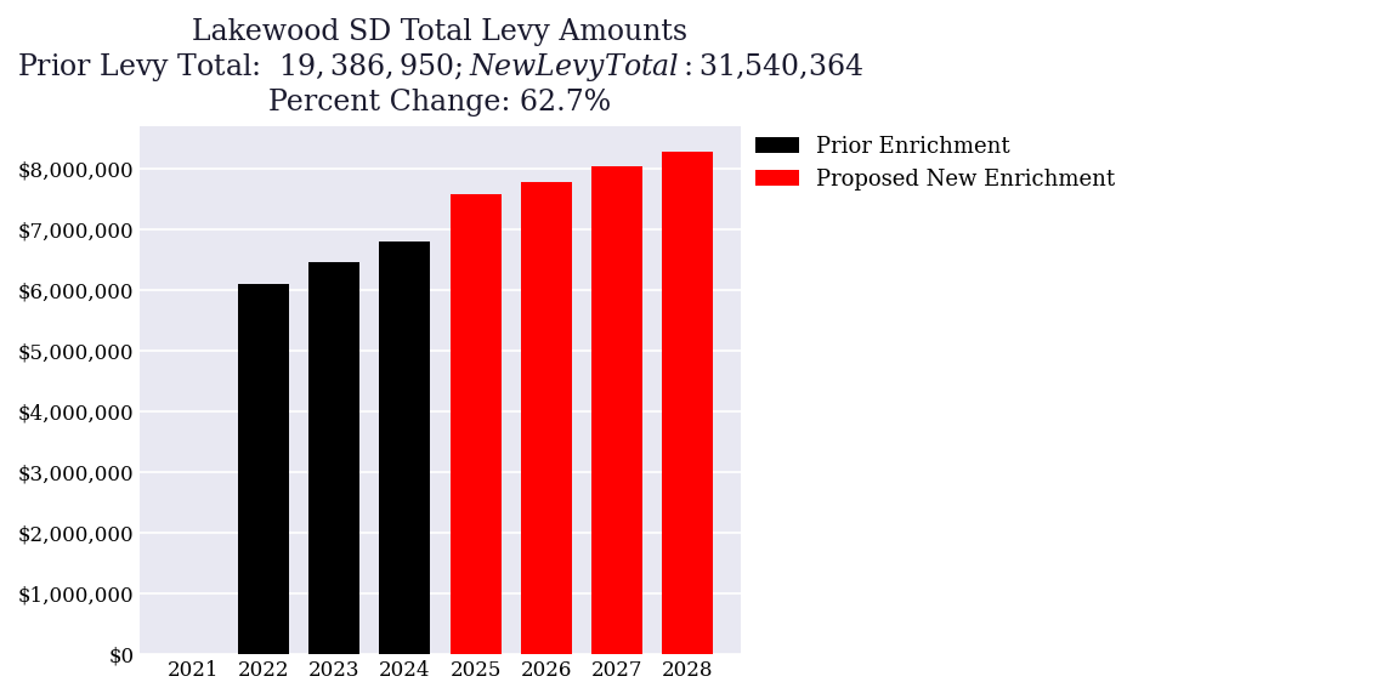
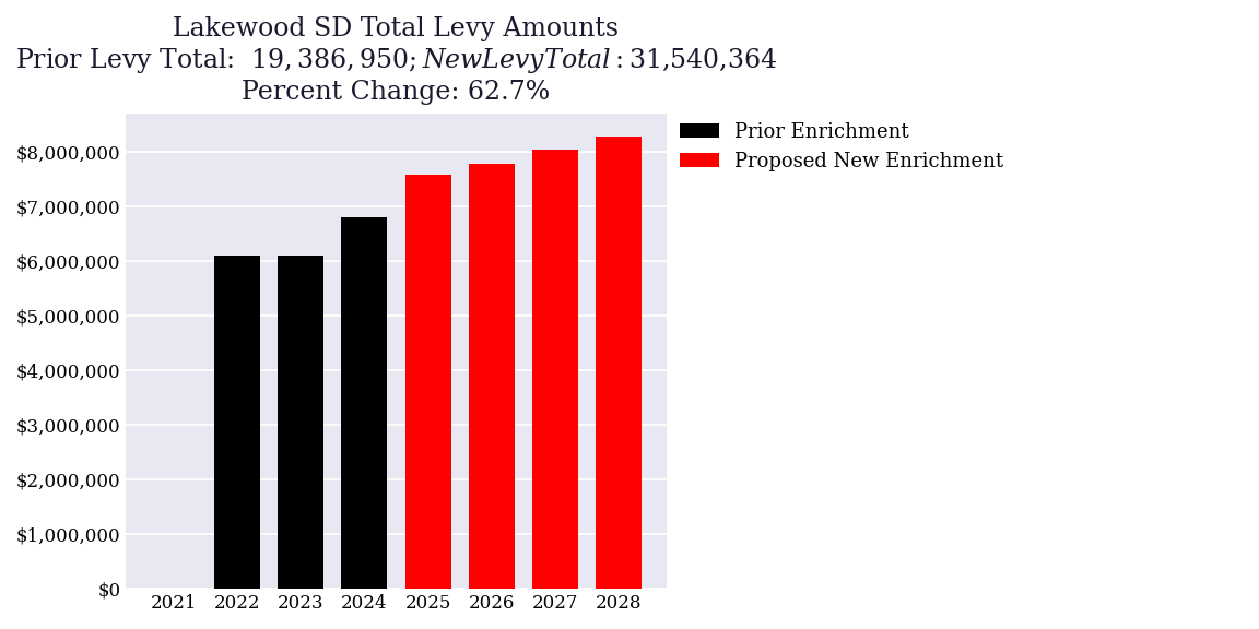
2023: $6,480,000 -> $6,100,000
